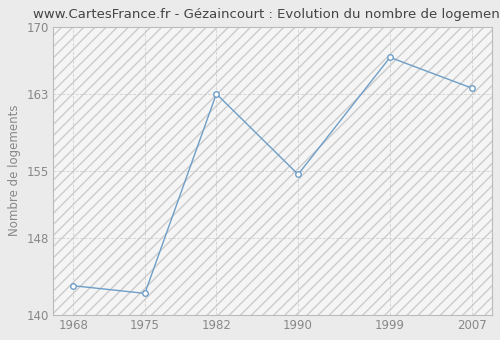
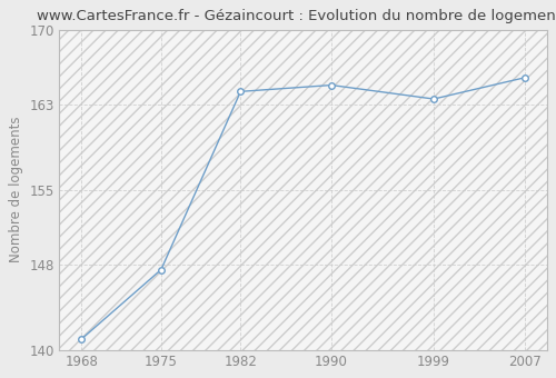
1968: 143.0 -> 141.0
1975: 142.2 -> 147.5
1982: 163.0 -> 164.2
1990: 154.6 -> 164.8
1999: 166.8 -> 163.5
2007: 163.6 -> 165.5
